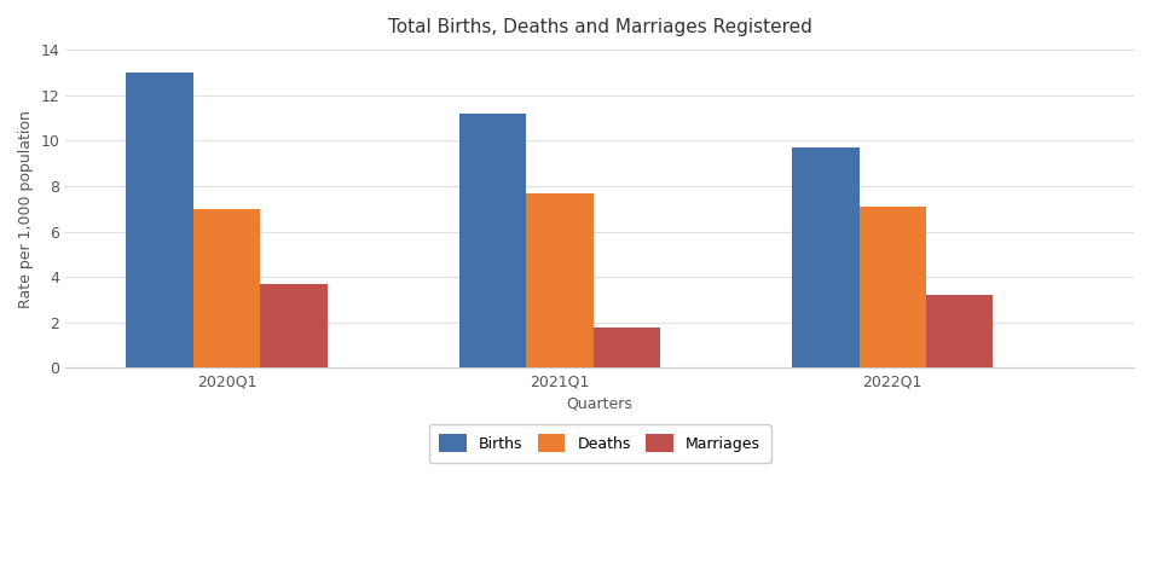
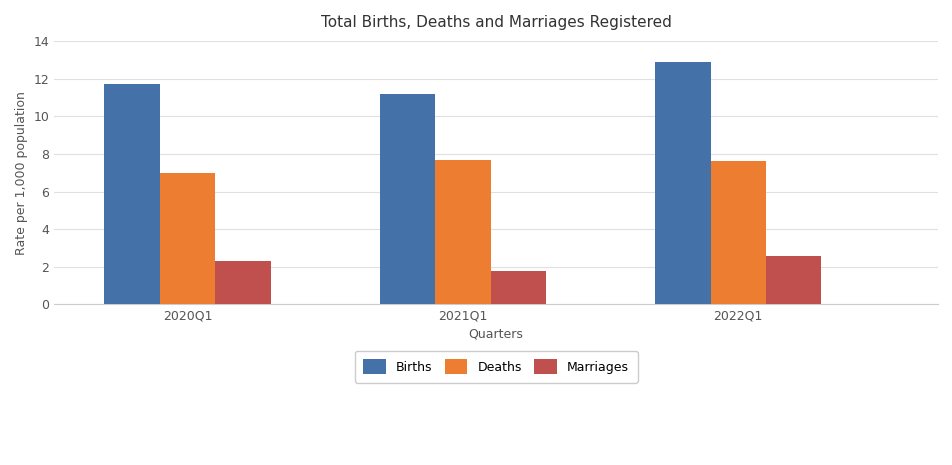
Births/2020Q1: 13.0 -> 11.7
Marriages/2020Q1: 3.7 -> 2.3
Births/2022Q1: 9.7 -> 12.9
Deaths/2022Q1: 7.1 -> 7.6
Marriages/2022Q1: 3.2 -> 2.5
